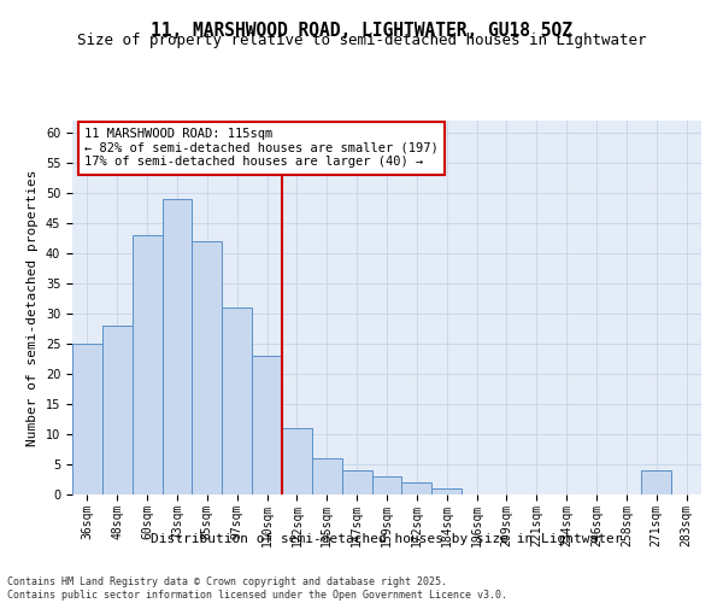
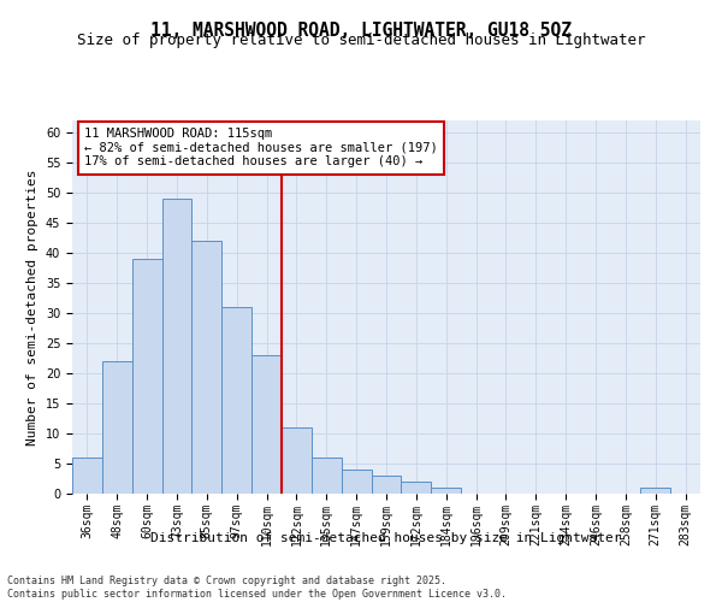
36sqm: 25 -> 6
48sqm: 28 -> 22
60sqm: 43 -> 39
271sqm: 4 -> 1
